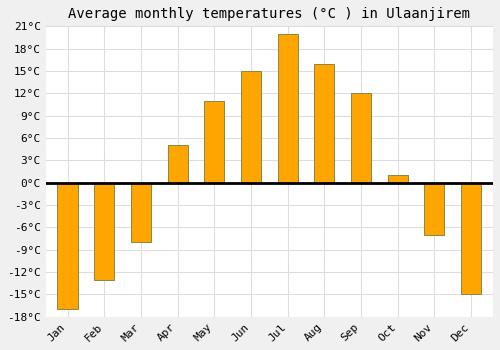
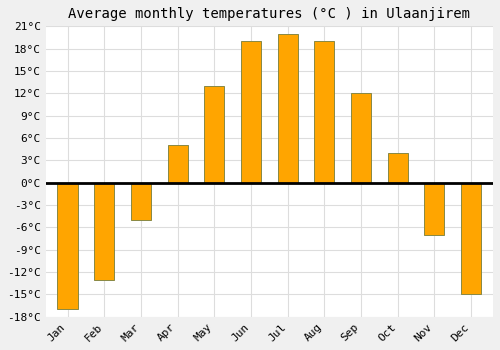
Mar: -8°C -> -5°C
May: 11°C -> 13°C
Jun: 15°C -> 19°C
Aug: 16°C -> 19°C
Oct: 1°C -> 4°C
